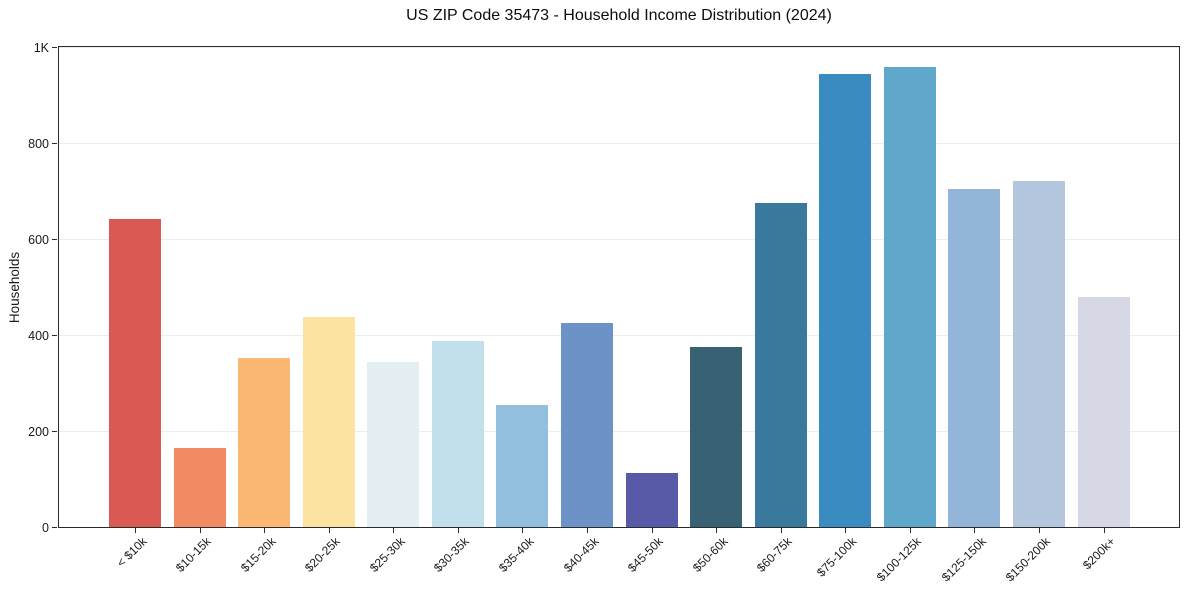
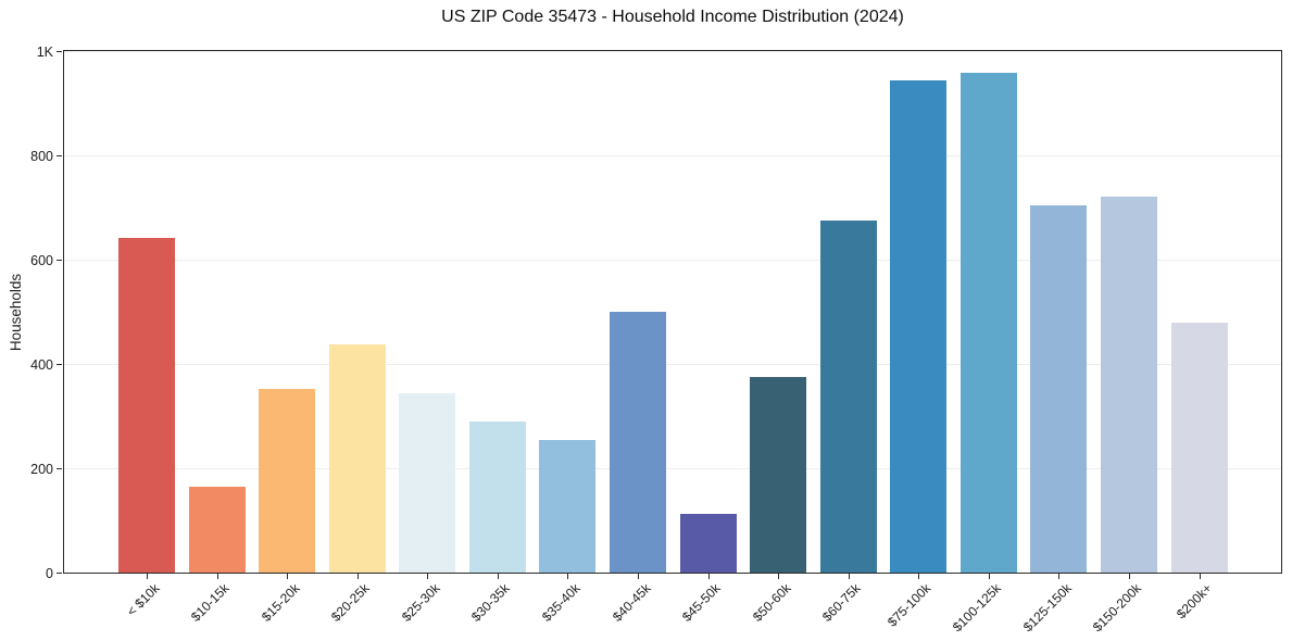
$30-35k: 390 -> 290
$40-45k: 430 -> 500
